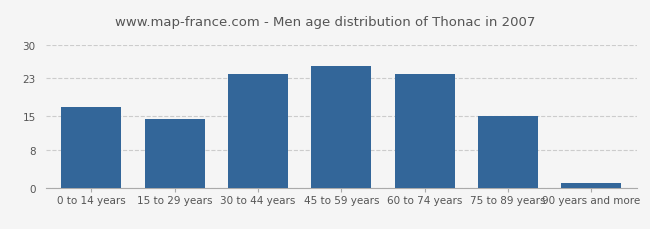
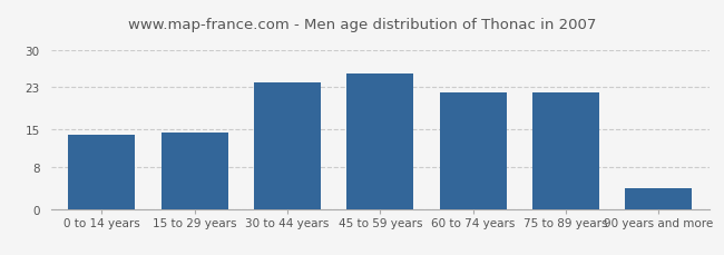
0 to 14 years: 17.0 -> 14.0
60 to 74 years: 24.0 -> 22.0
75 to 89 years: 15.0 -> 22.0
90 years and more: 1.0 -> 4.0
